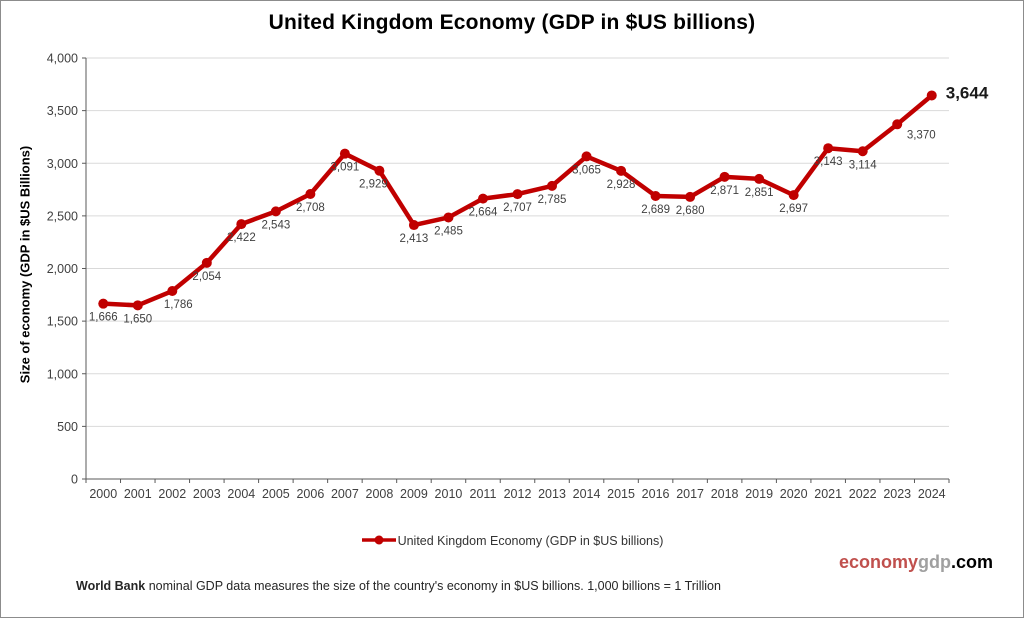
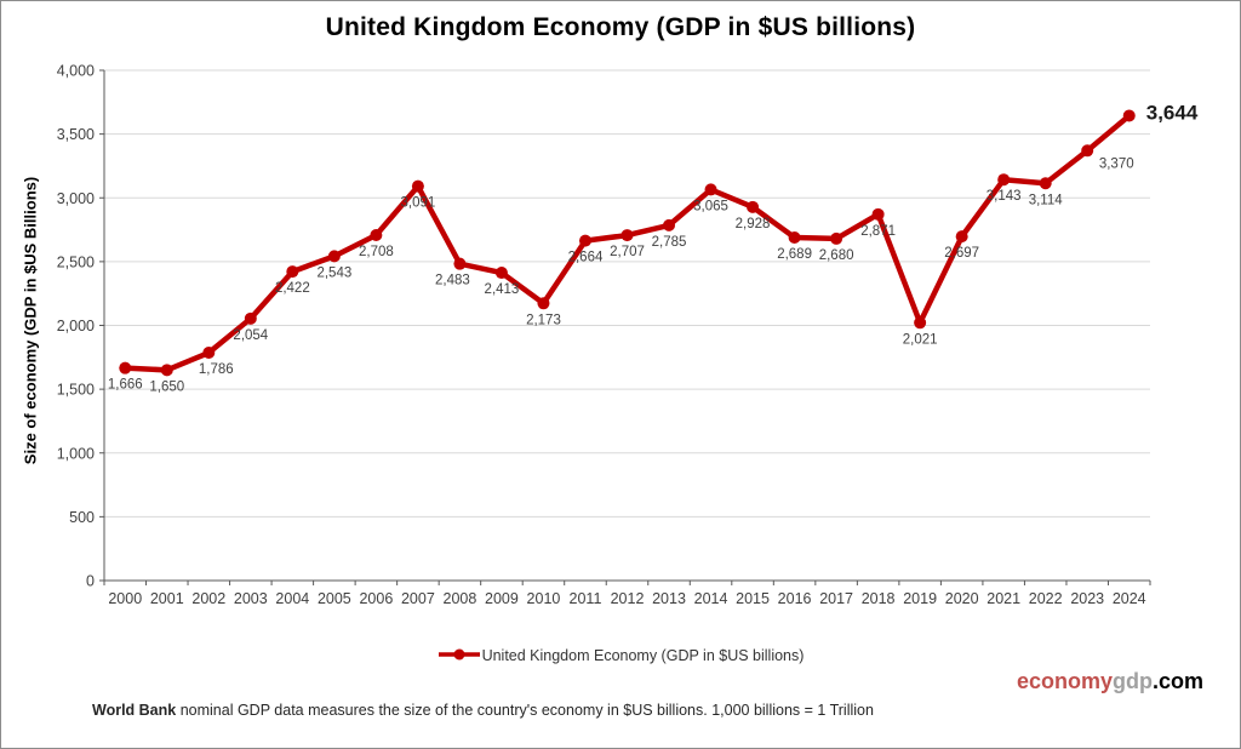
2008: 2,929 -> 2,483
2010: 2,485 -> 2,173
2019: 2,851 -> 2,021
